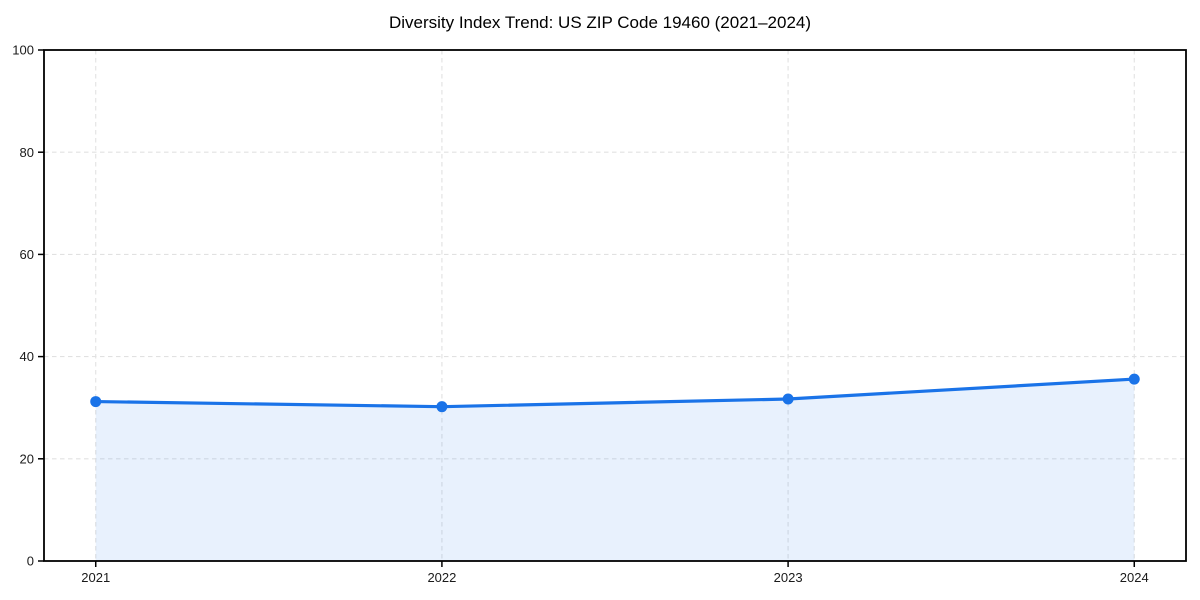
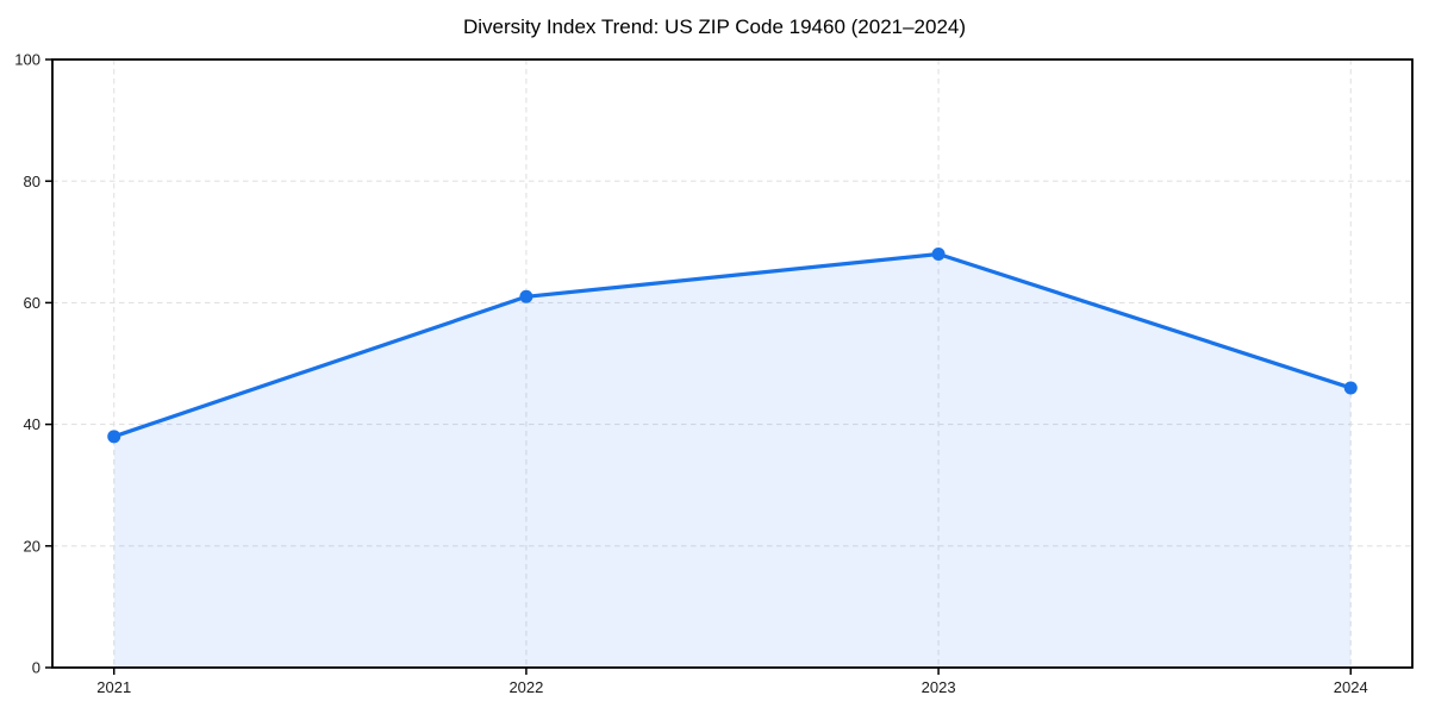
2021: 31 -> 38
2022: 30 -> 61
2023: 32 -> 68
2024: 36 -> 46
